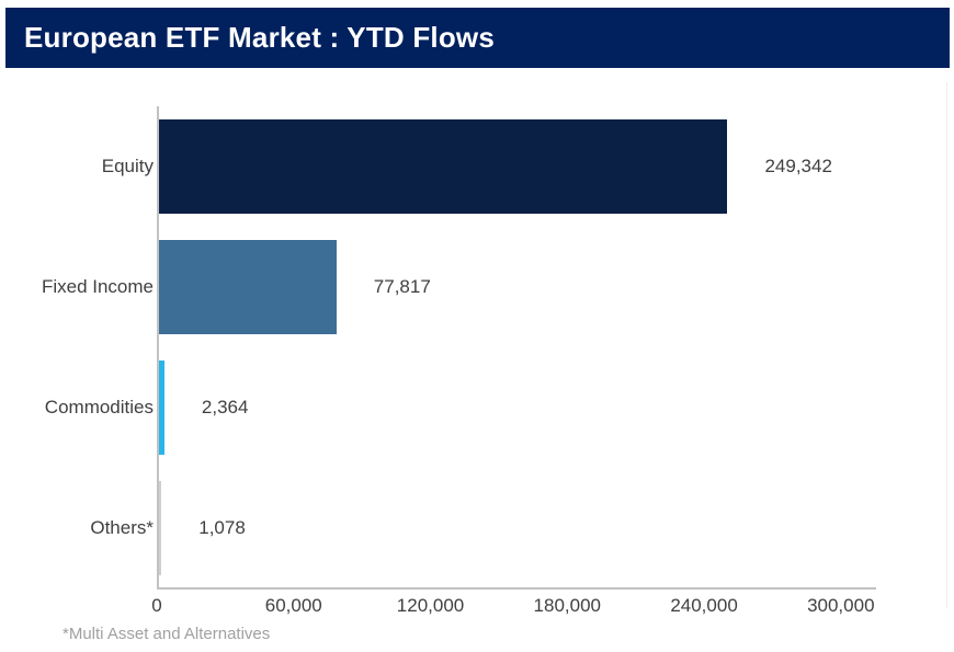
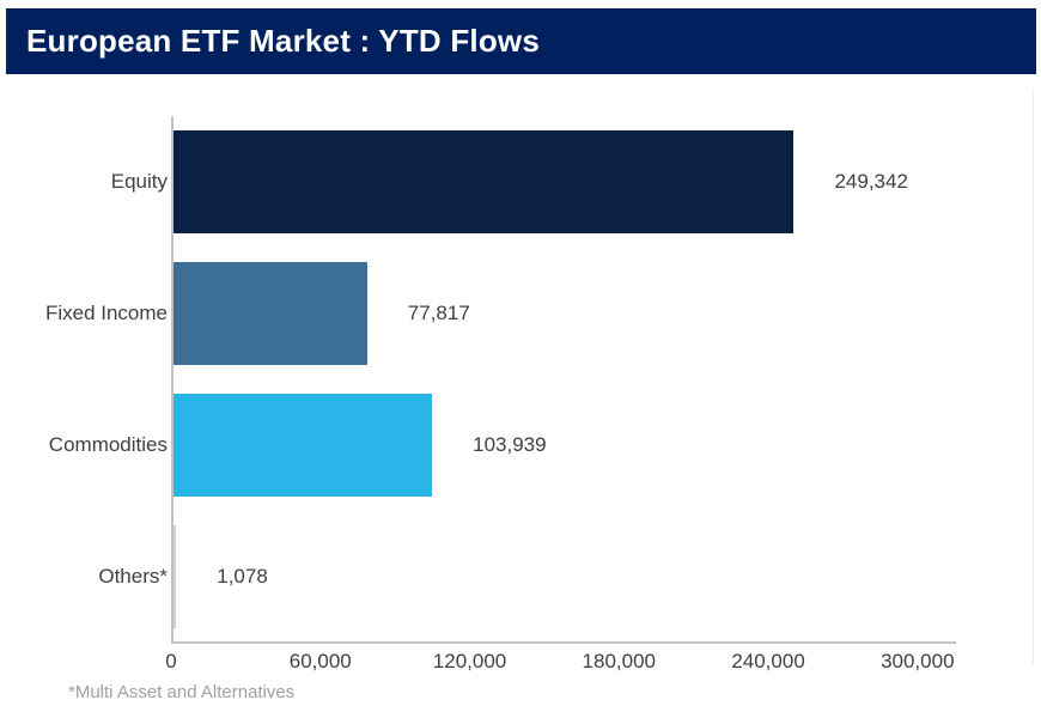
Commodities: 2,364 -> 103,939
